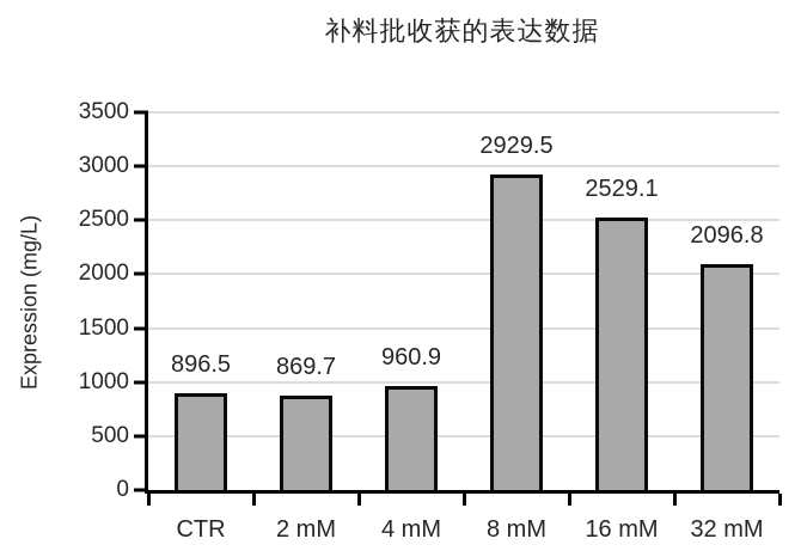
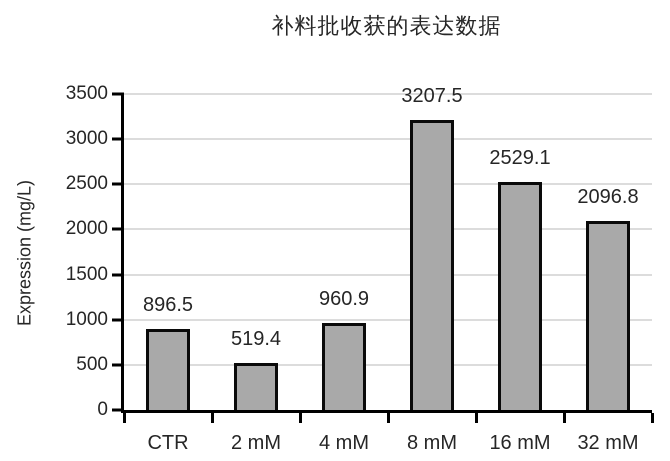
2 mM: 869.7 -> 519.4
8 mM: 2929.5 -> 3207.5
